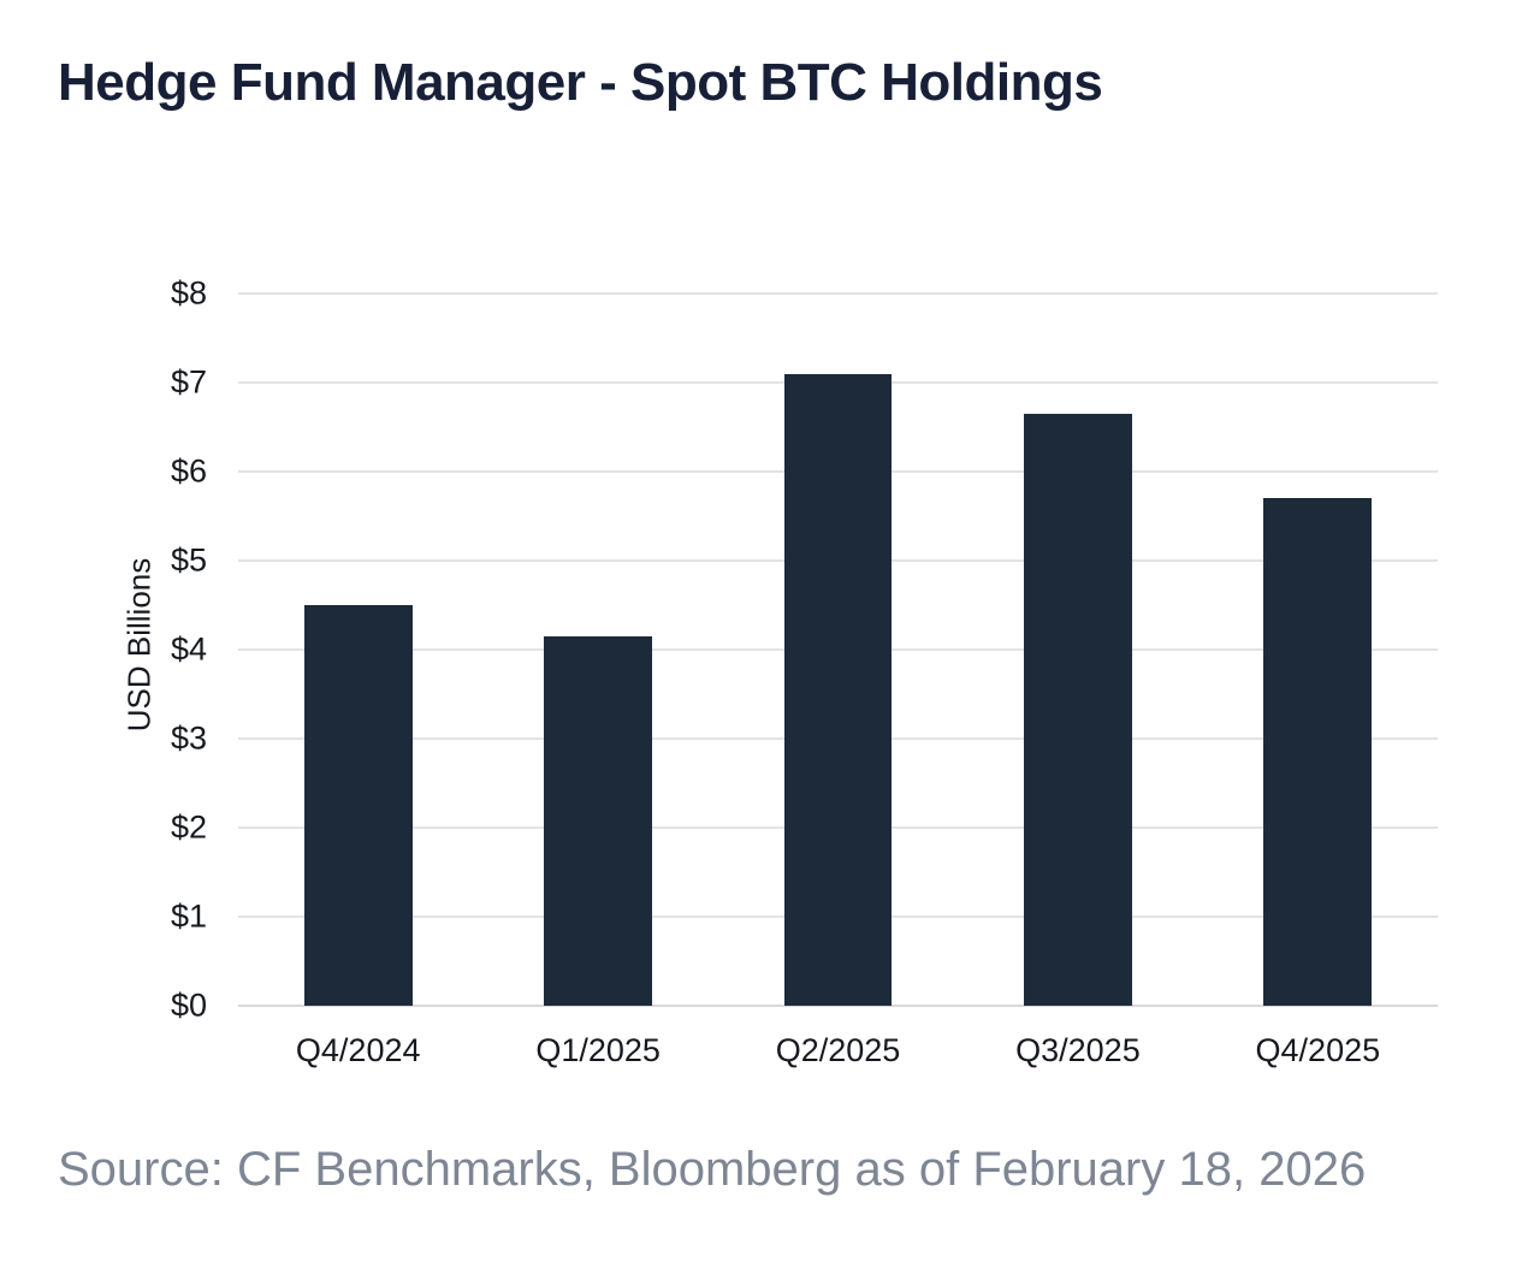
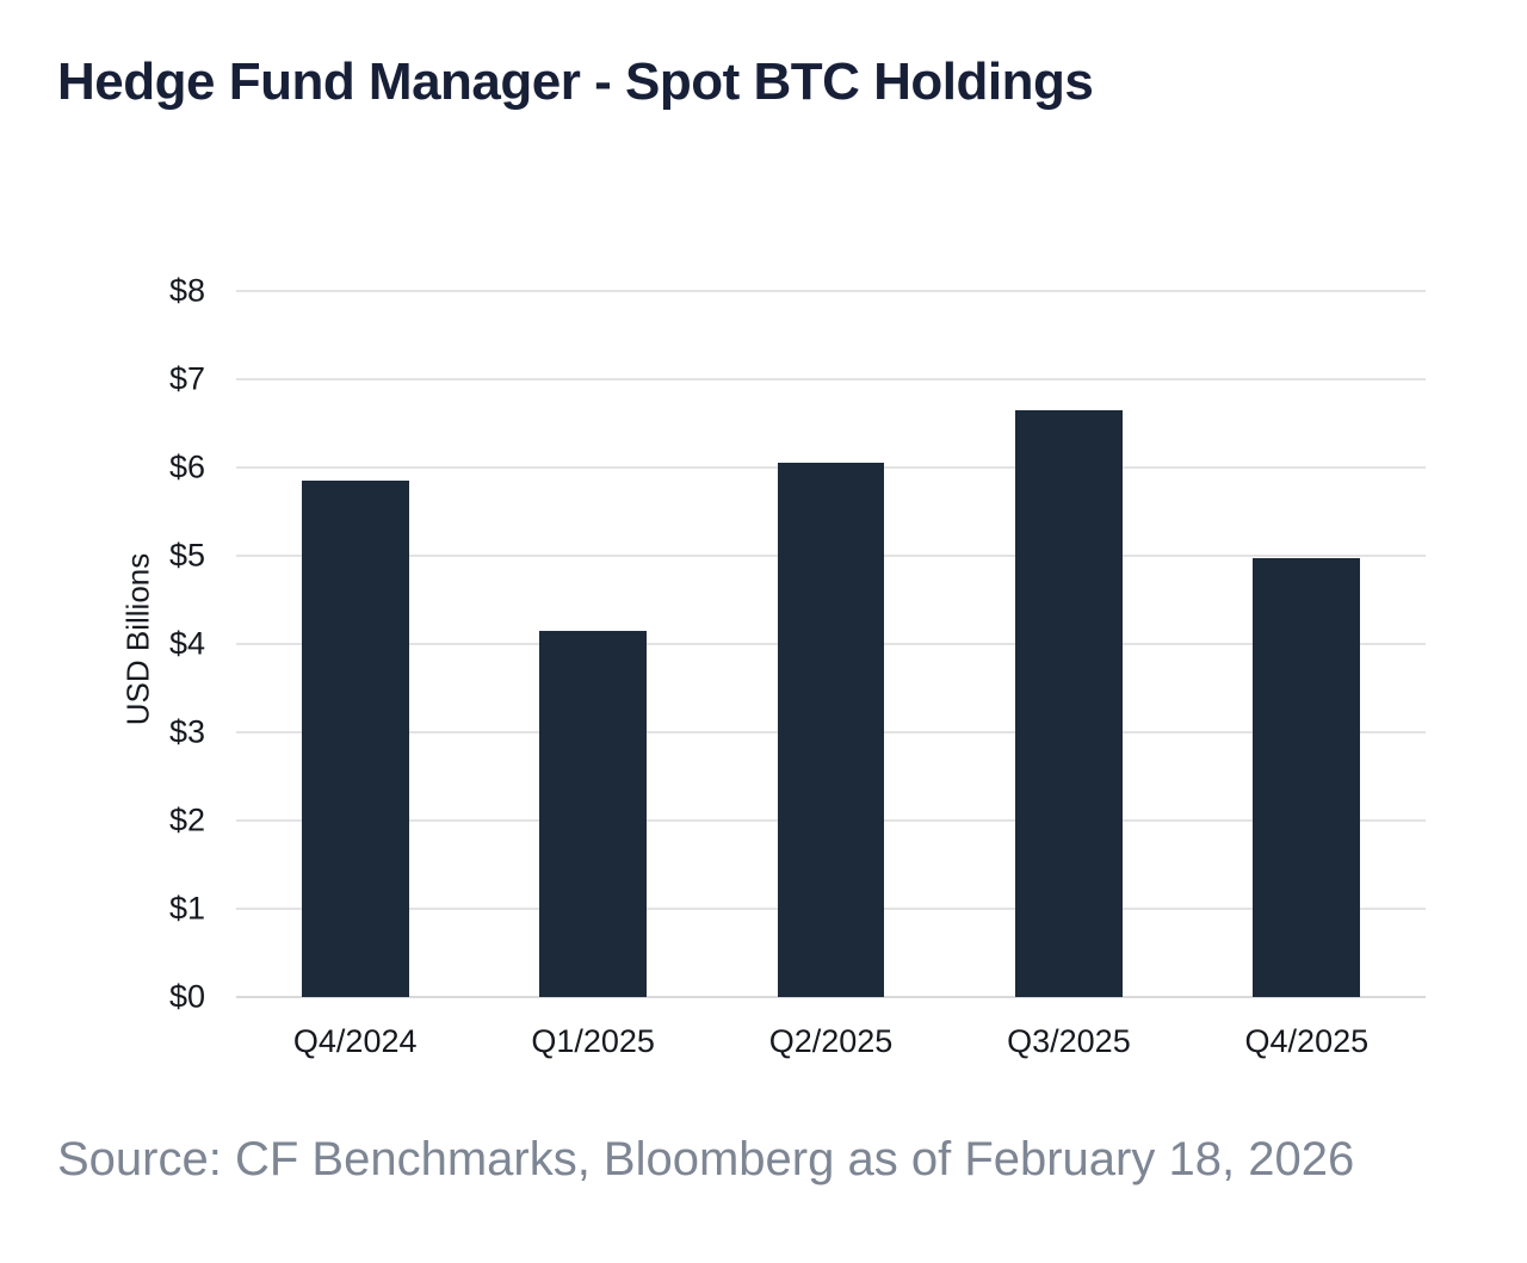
Q4/2024: $4.5 -> $5.8
Q2/2025: $7.1 -> $6.0
Q4/2025: $5.7 -> $5.0
